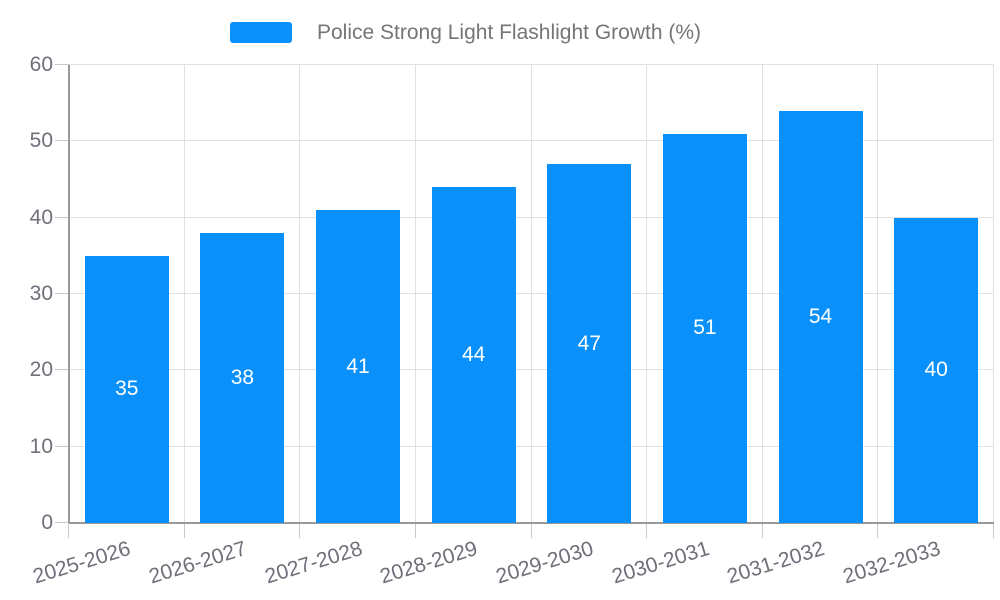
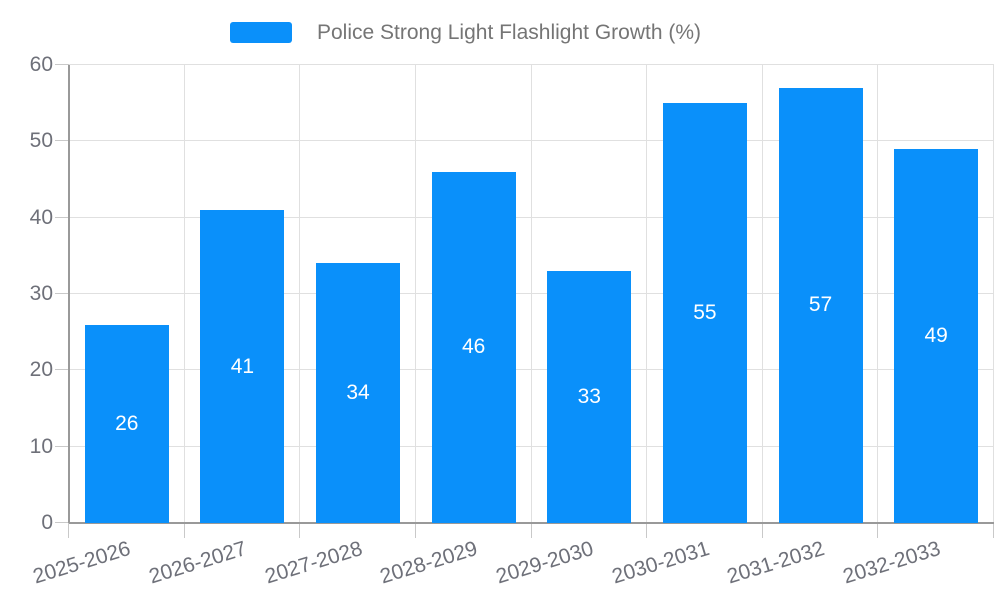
2025-2026: 35 -> 26
2026-2027: 38 -> 41
2027-2028: 41 -> 34
2028-2029: 44 -> 46
2029-2030: 47 -> 33
2030-2031: 51 -> 55
2031-2032: 54 -> 57
2032-2033: 40 -> 49
